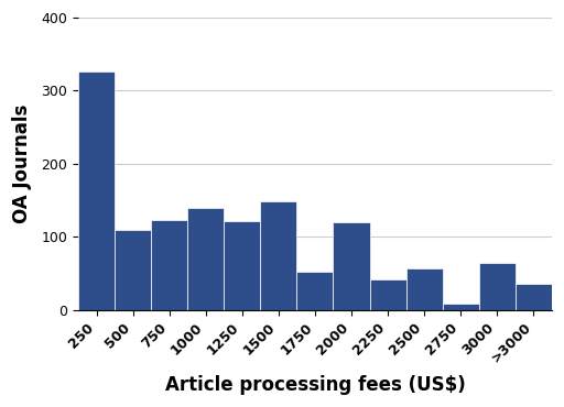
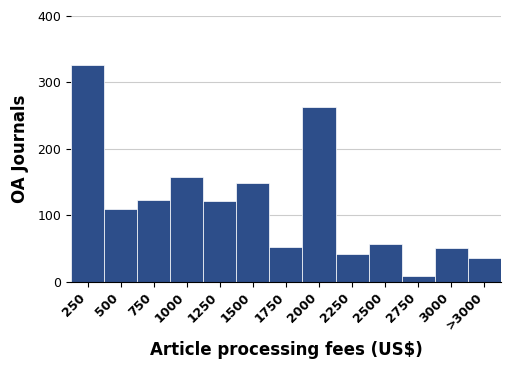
1000: 140 -> 158
2000: 120 -> 263
3000: 64 -> 50
